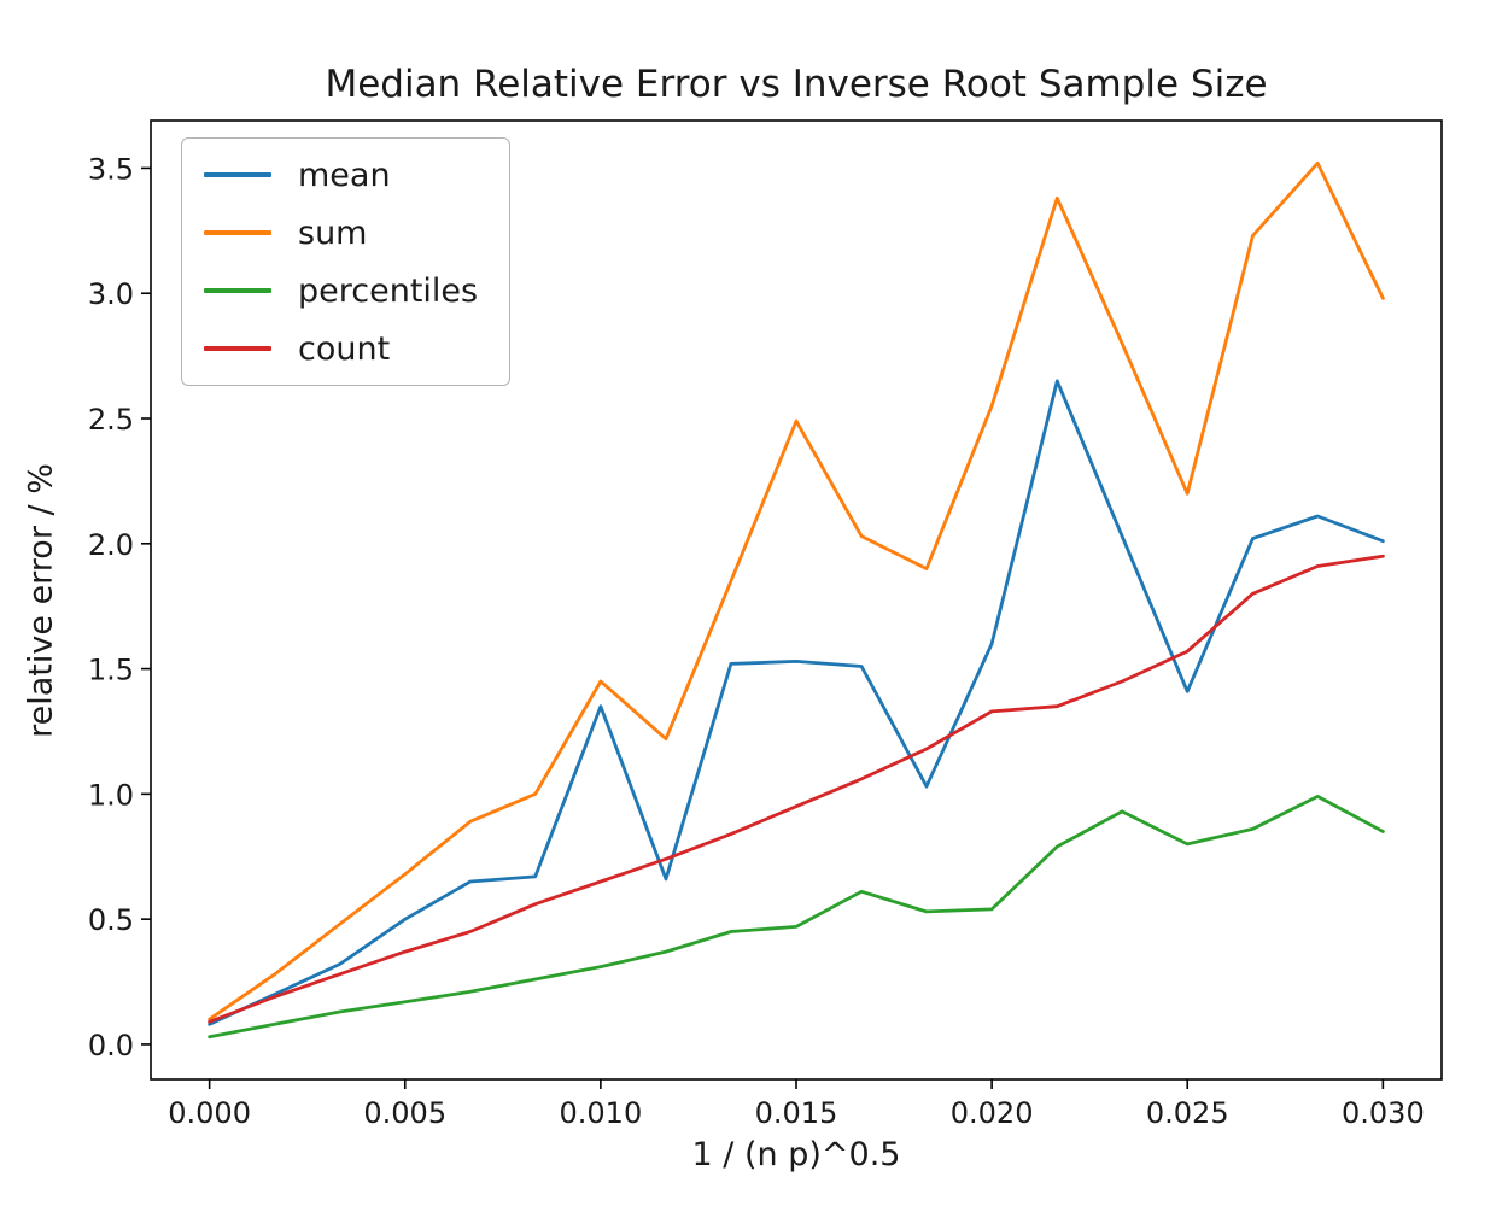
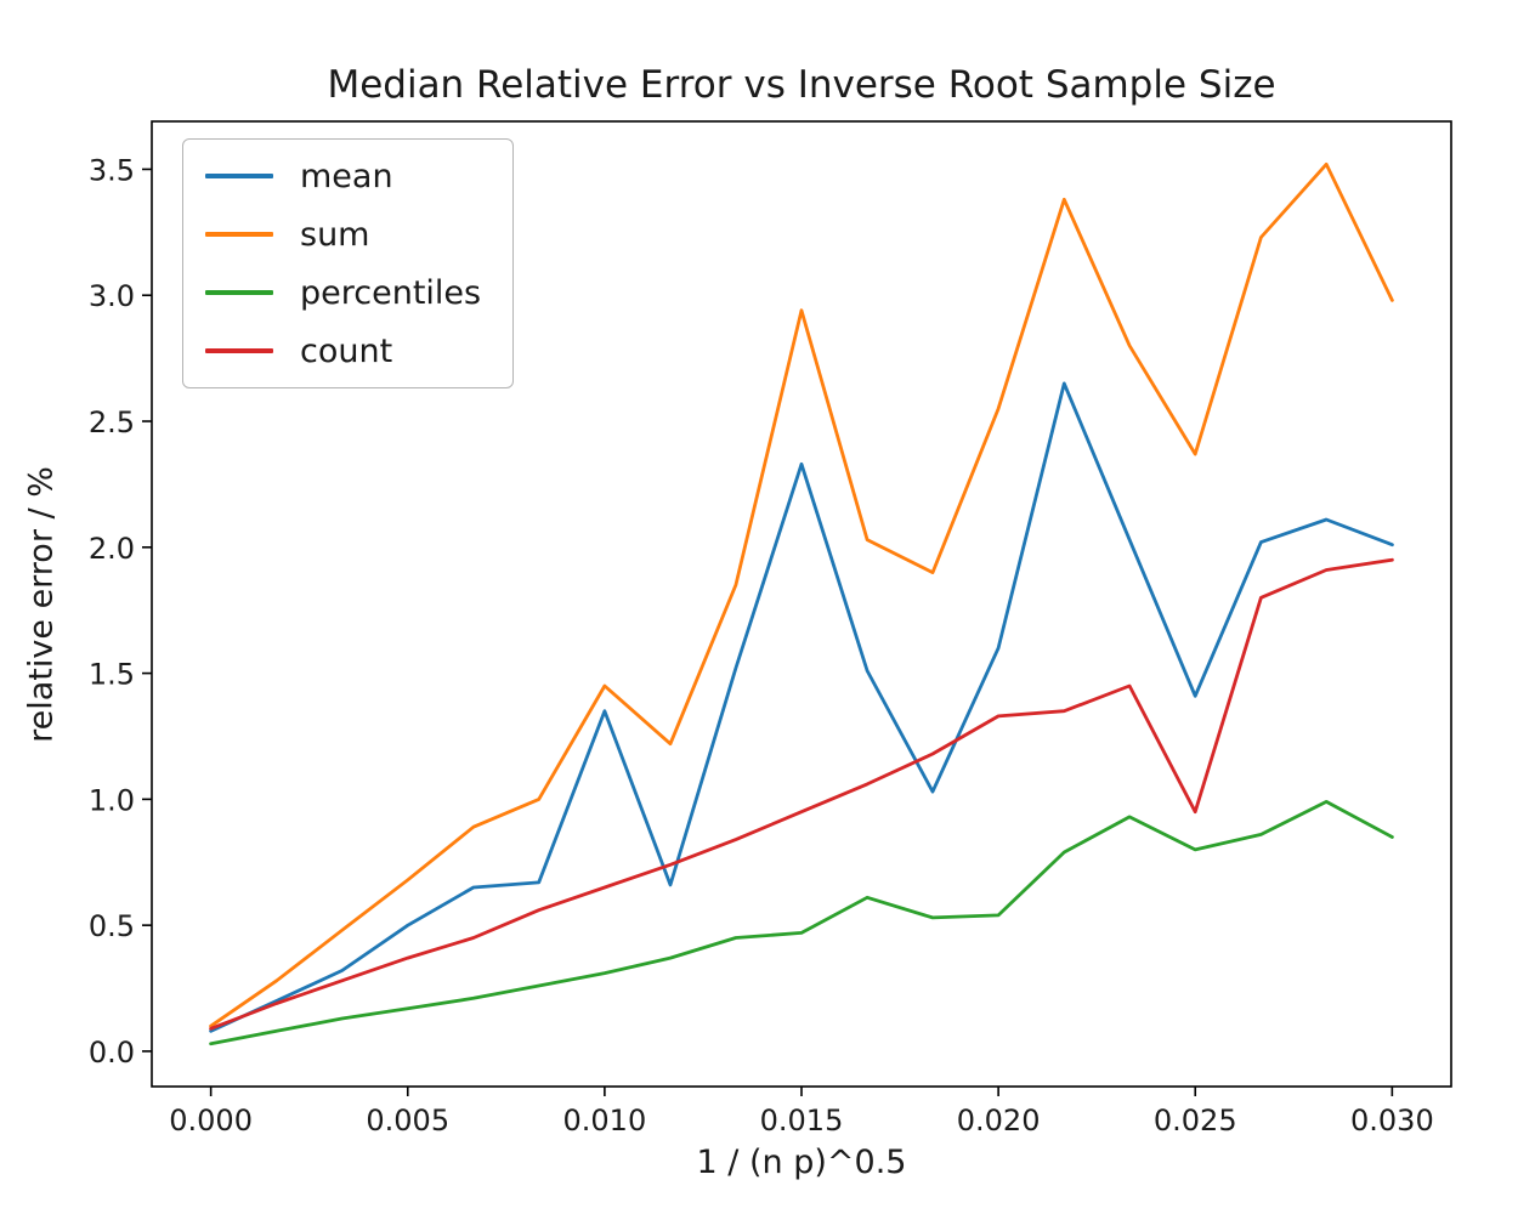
mean/0.015: 1.53 -> 2.33
sum/0.015: 2.49 -> 2.94
sum/0.025: 2.20 -> 2.37
count/0.025: 1.57 -> 0.95
